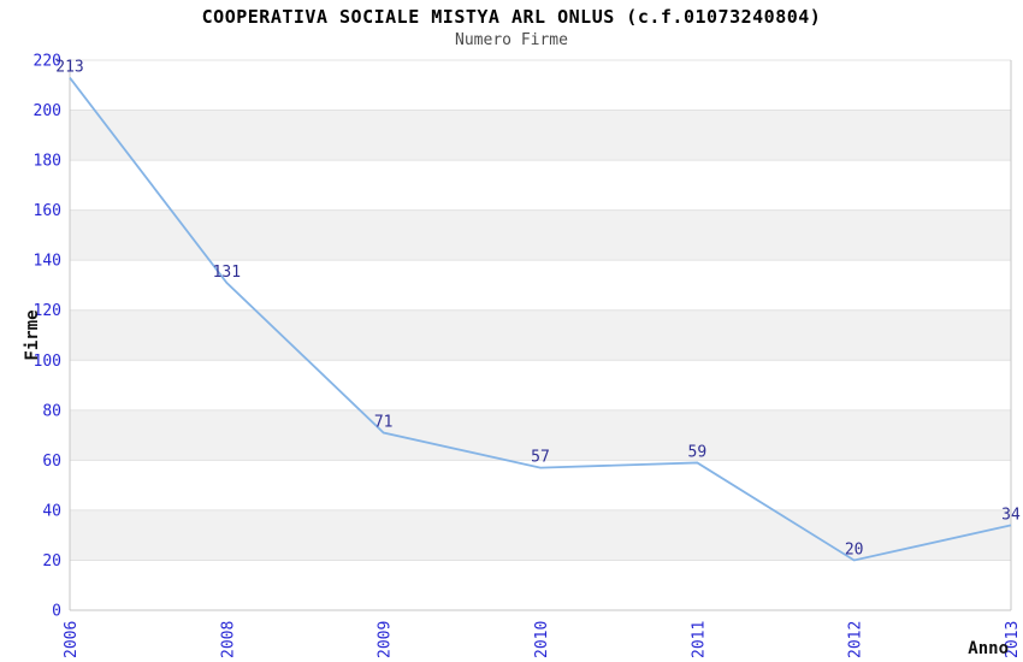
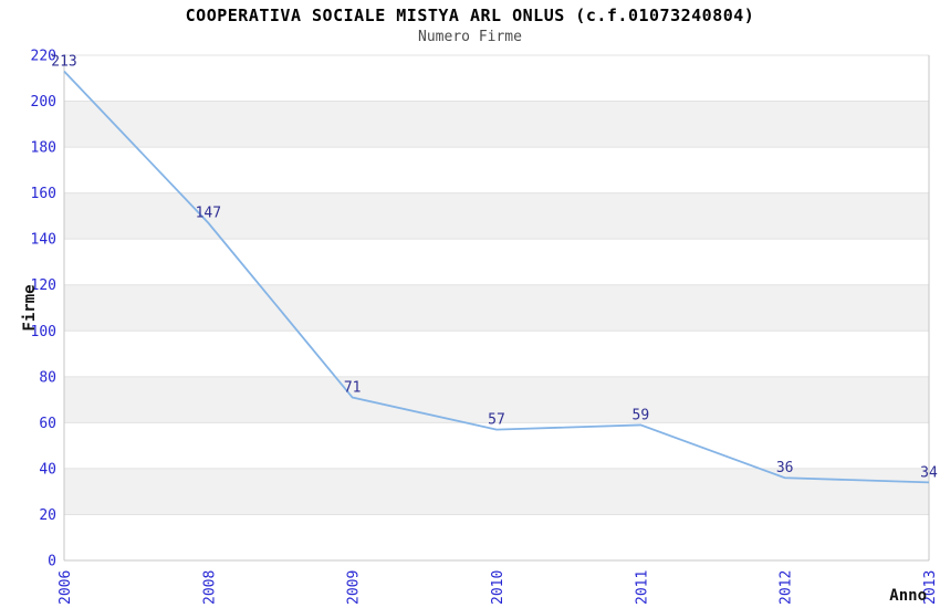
2008: 131 -> 147
2012: 20 -> 36
